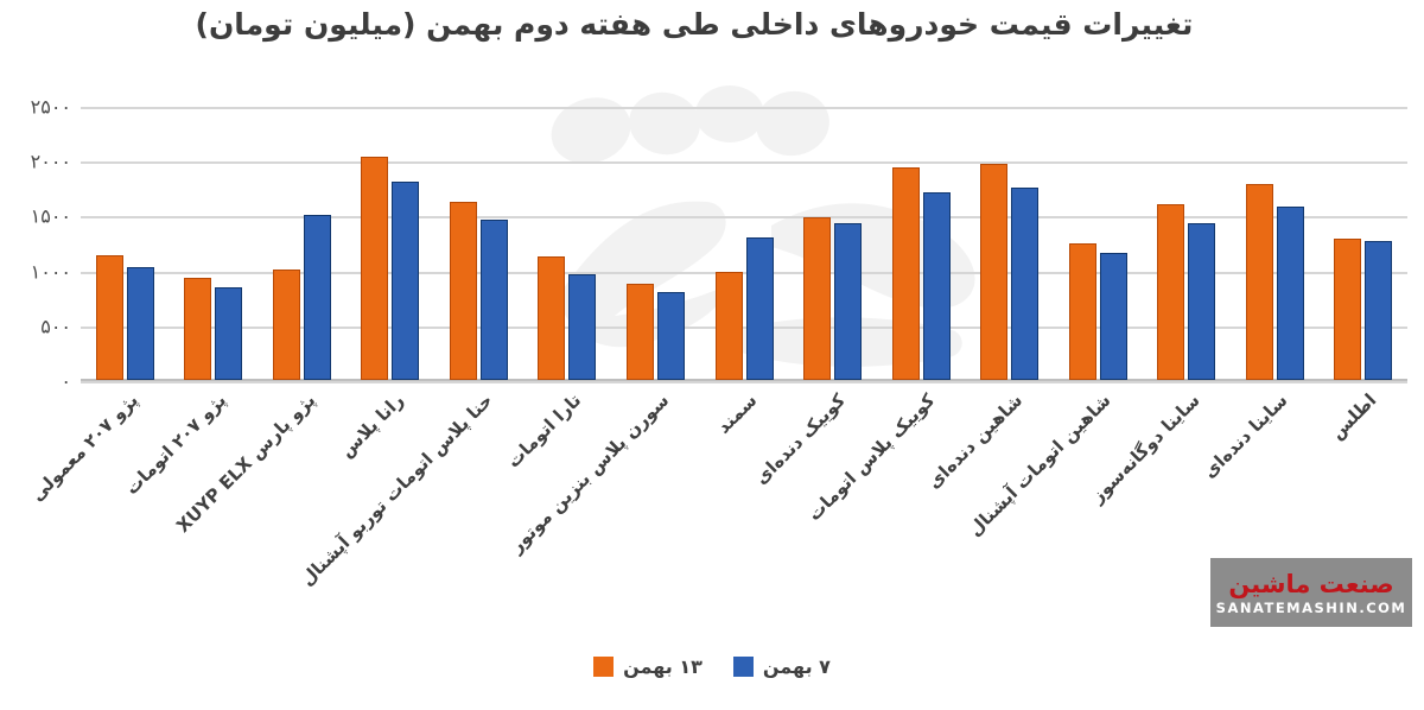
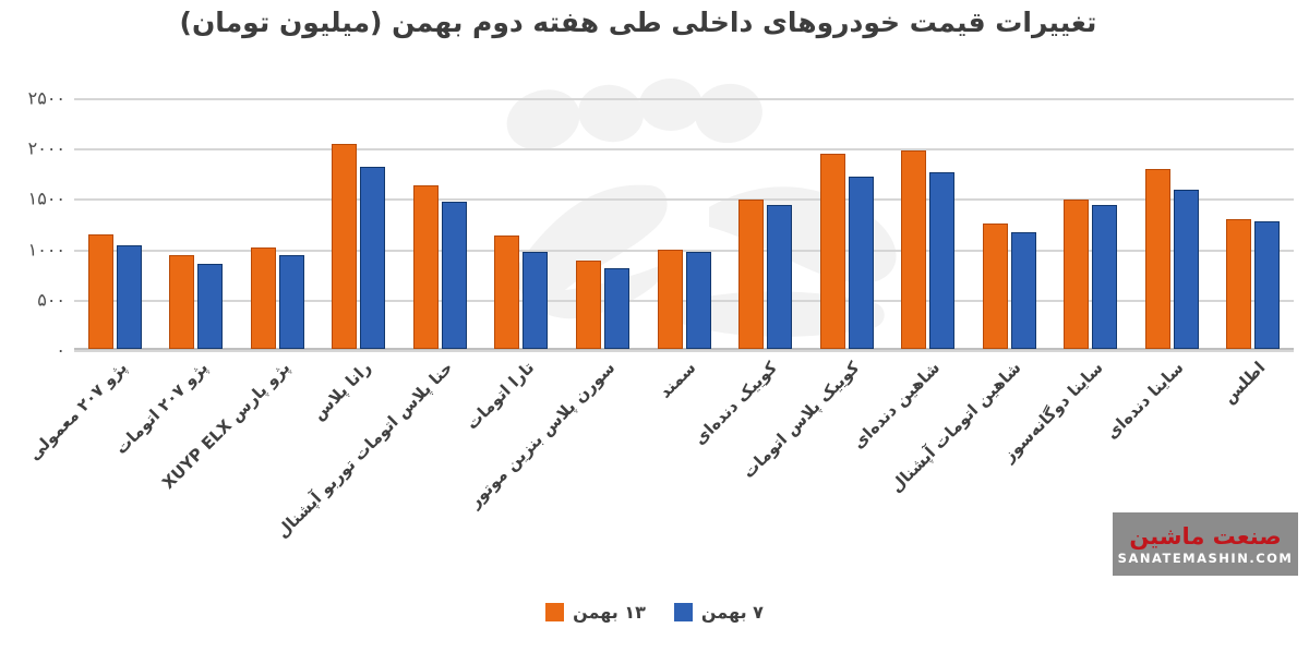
۱۳ بهمن/پژو پارس XUYP ELX: 1600 -> 1500
۷ بهمن/سمند: 1300 -> 1000
۷ بهمن/ساینا دوگانه‌سوز: 1500 -> 900
